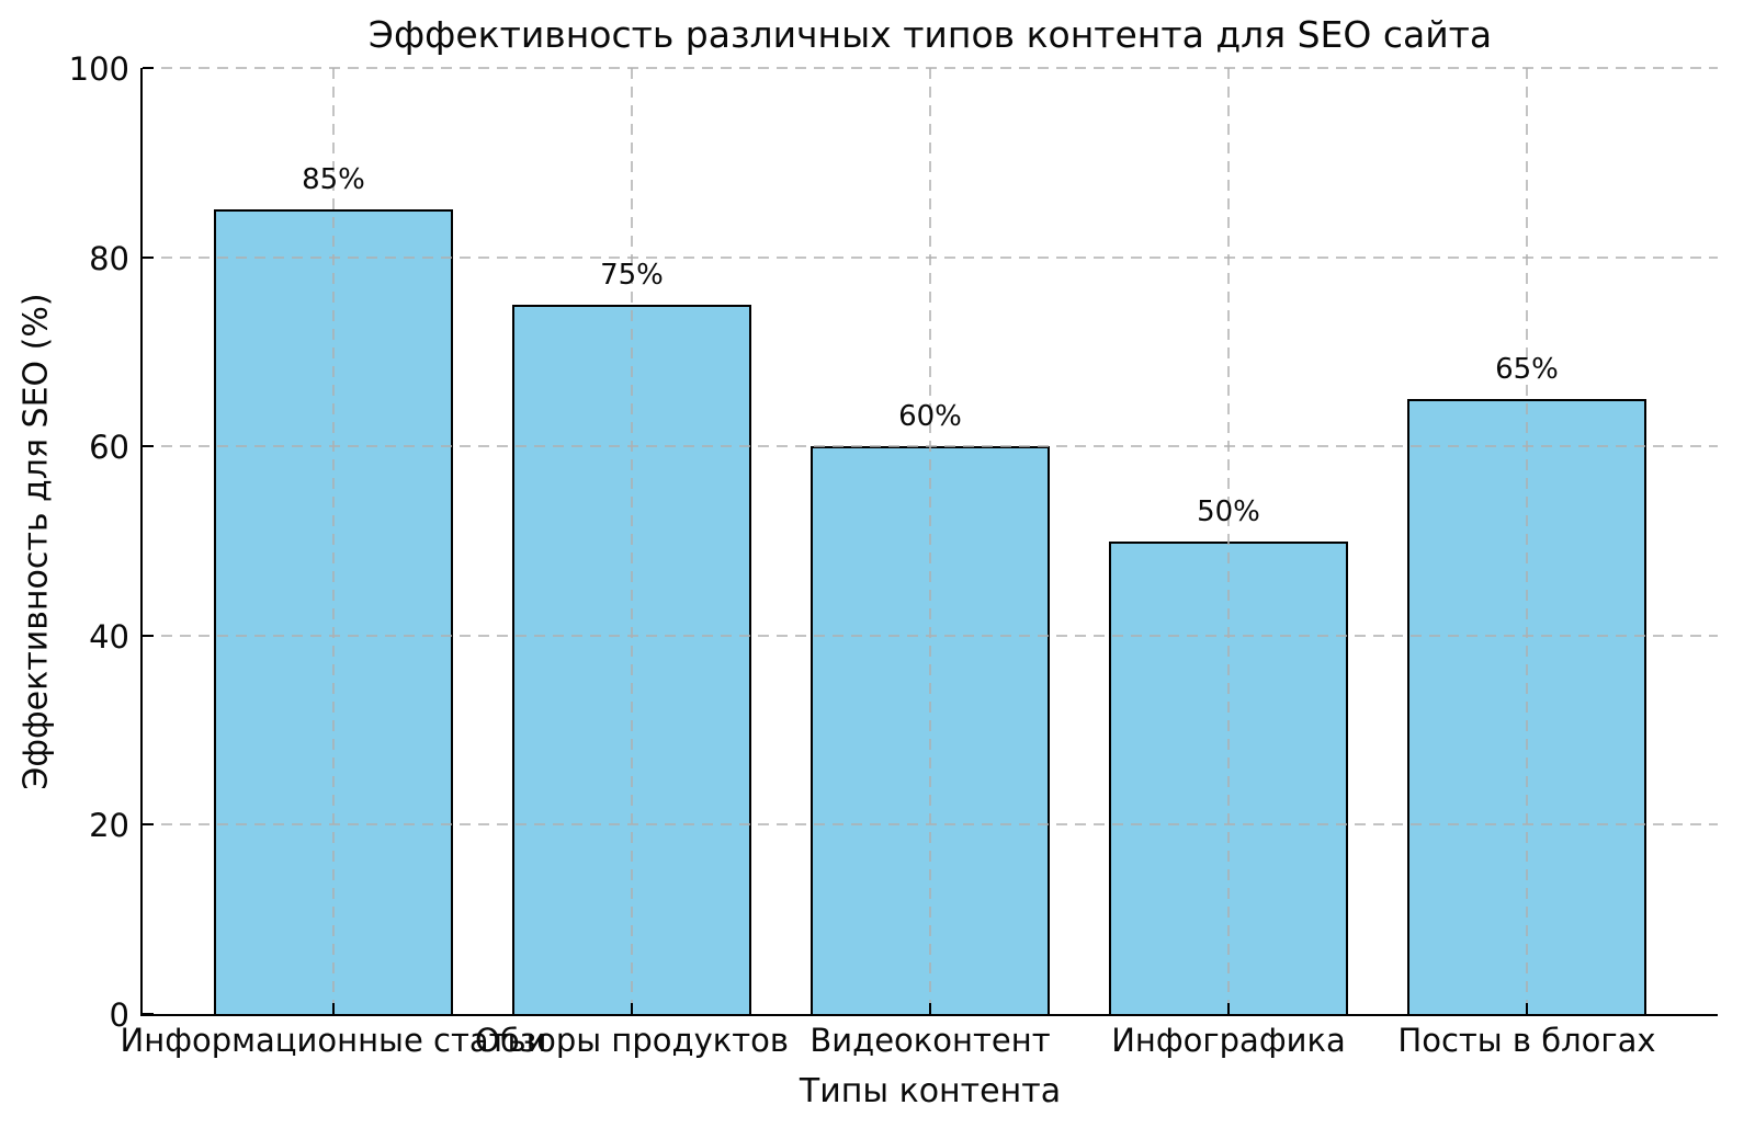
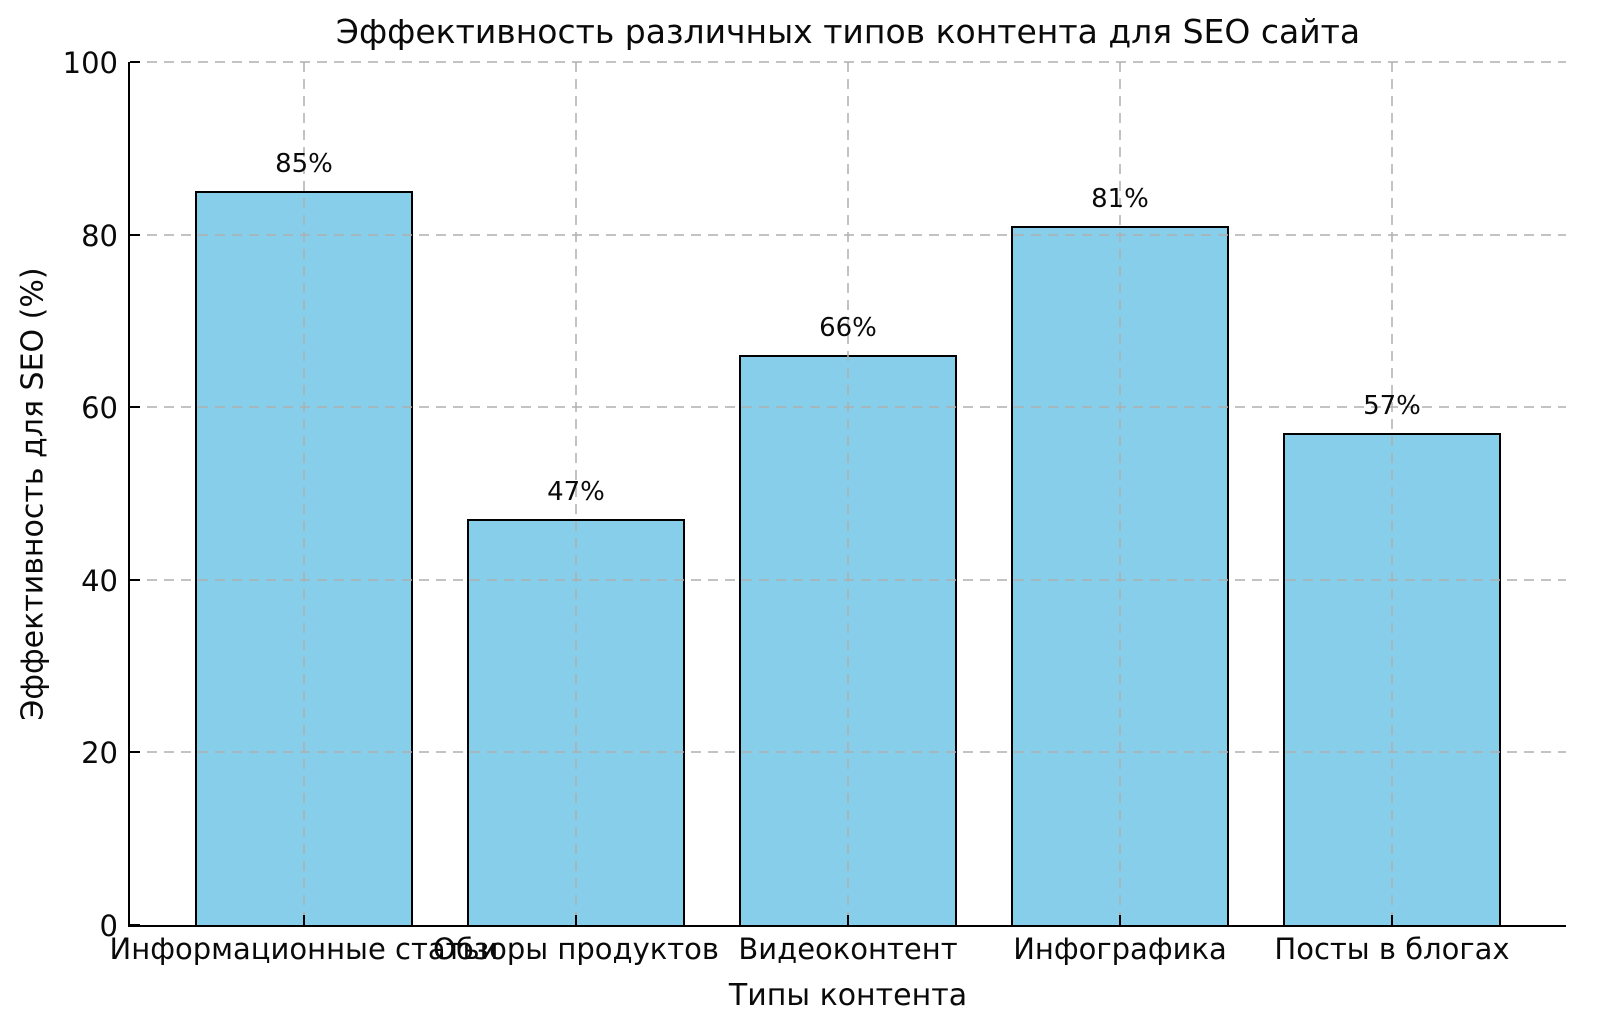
Обзоры продуктов: 75% -> 47%
Видеоконтент: 60% -> 66%
Инфографика: 50% -> 81%
Посты в блогах: 65% -> 57%
